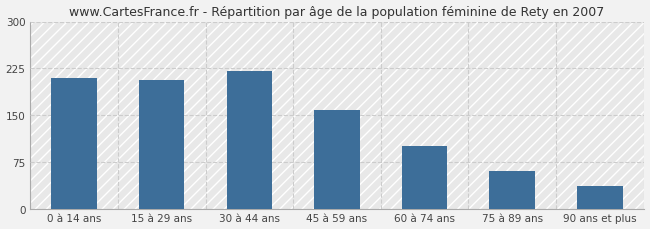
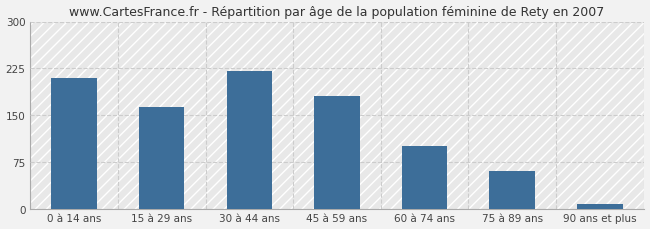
15 à 29 ans: 206 -> 163
45 à 59 ans: 158 -> 180
90 ans et plus: 36 -> 8
